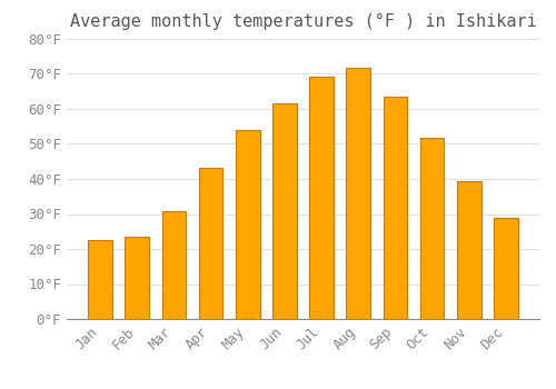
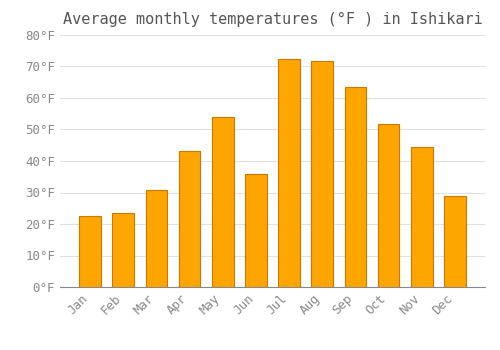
Jun: 61.7°F -> 36.0°F
Jul: 69.3°F -> 72.5°F
Nov: 39.4°F -> 44.5°F
